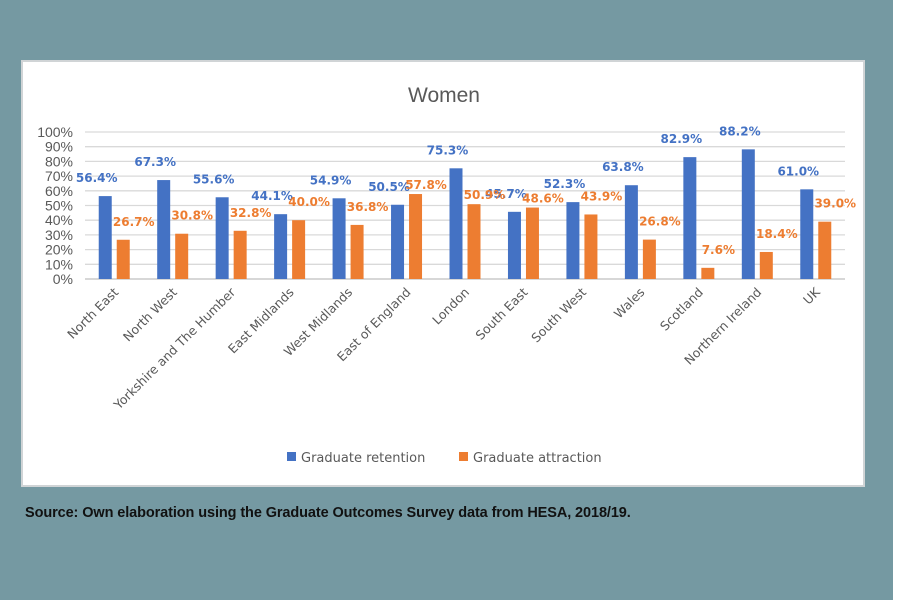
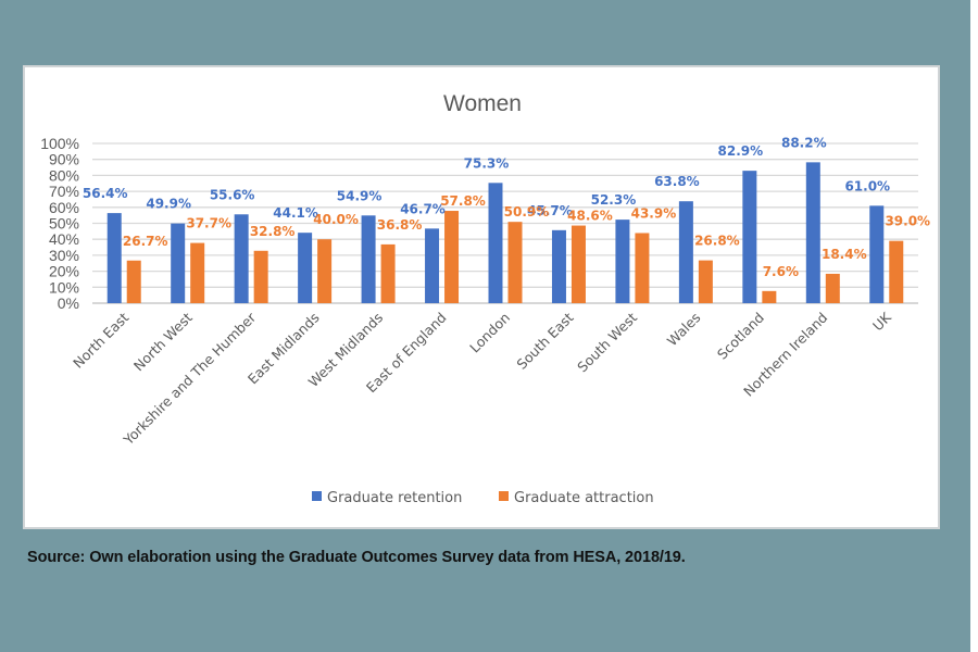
Graduate retention/North West: 67.3% -> 49.9%
Graduate attraction/North West: 30.8% -> 37.7%
Graduate retention/East of England: 50.5% -> 46.7%
